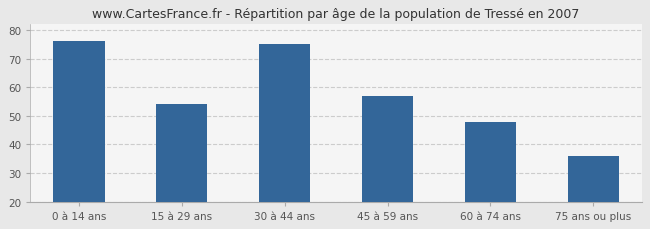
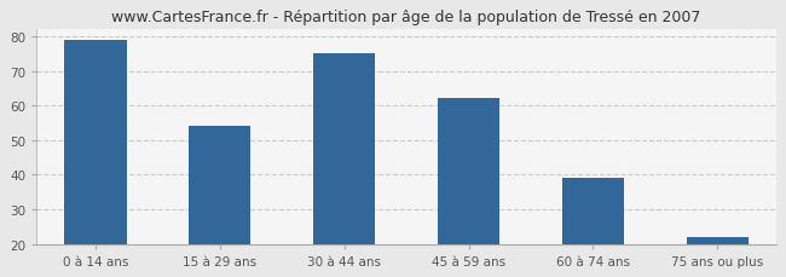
0 à 14 ans: 76 -> 79
45 à 59 ans: 57 -> 62
60 à 74 ans: 48 -> 39
75 ans ou plus: 36 -> 22
